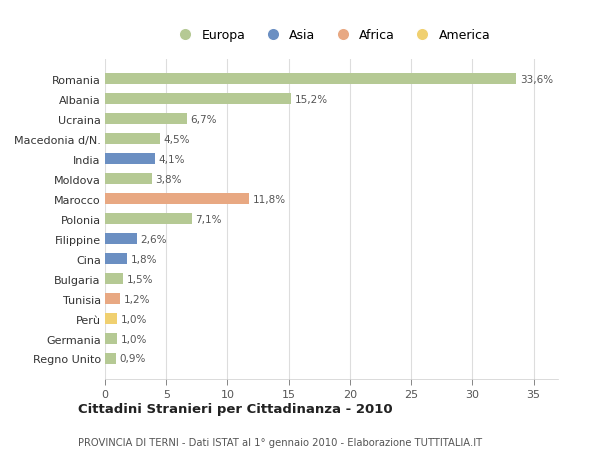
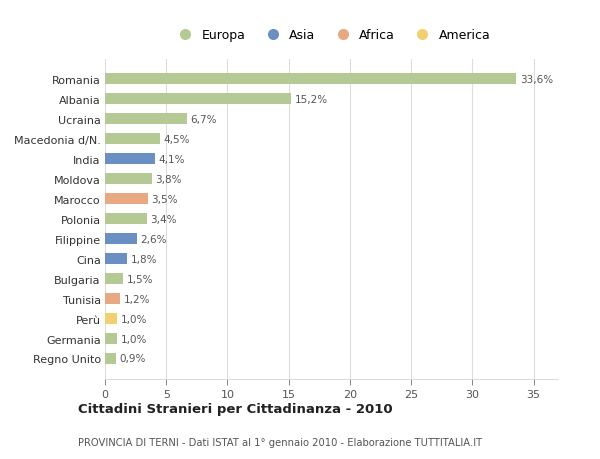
Marocco: 11,8% -> 3,5%
Polonia: 7,1% -> 3,4%
